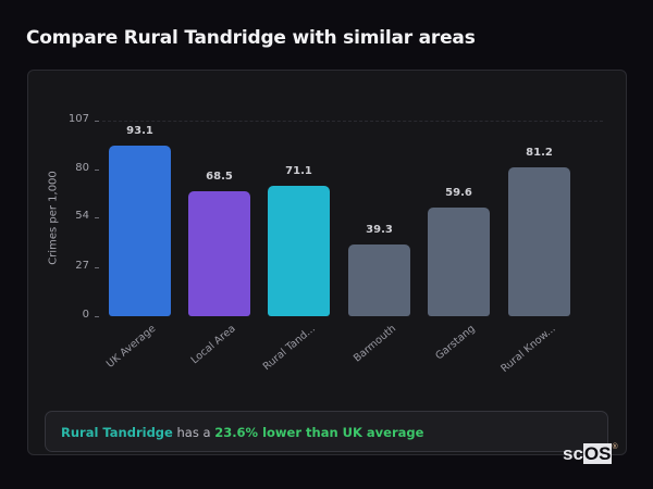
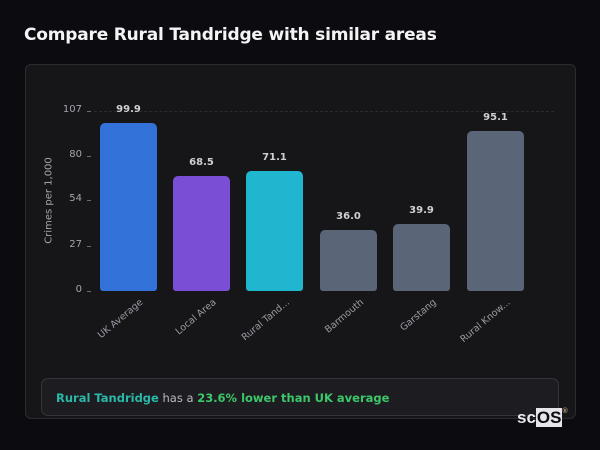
UK Average: 93.1 -> 99.9
Barmouth: 39.3 -> 36.0
Garstang: 59.6 -> 39.9
Rural Know...: 81.2 -> 95.1
